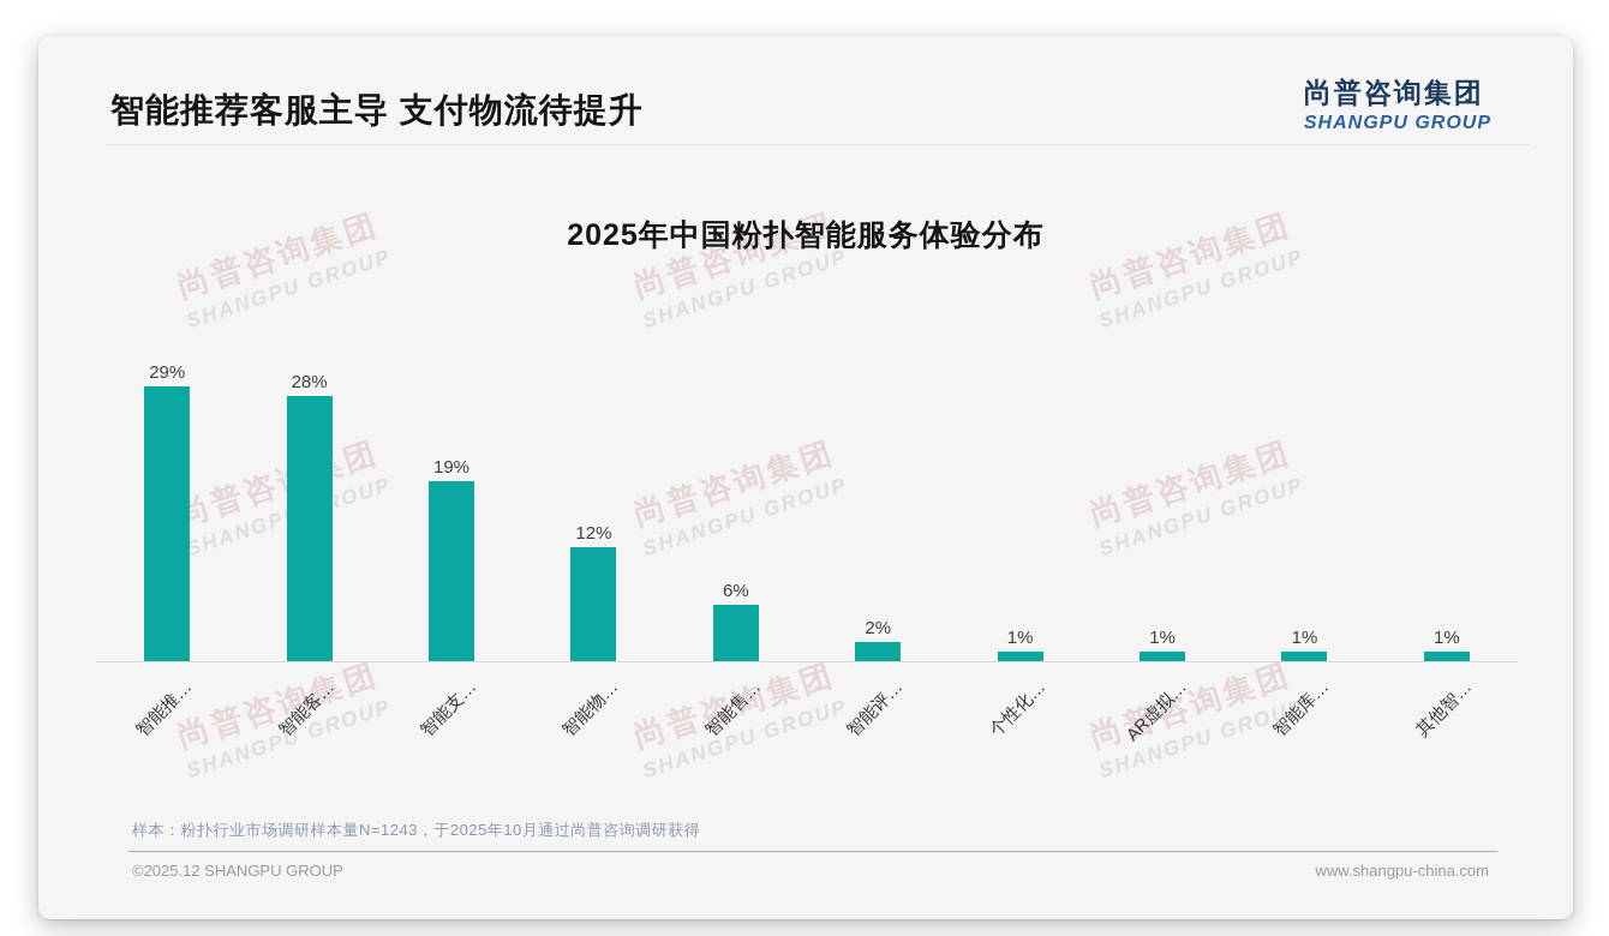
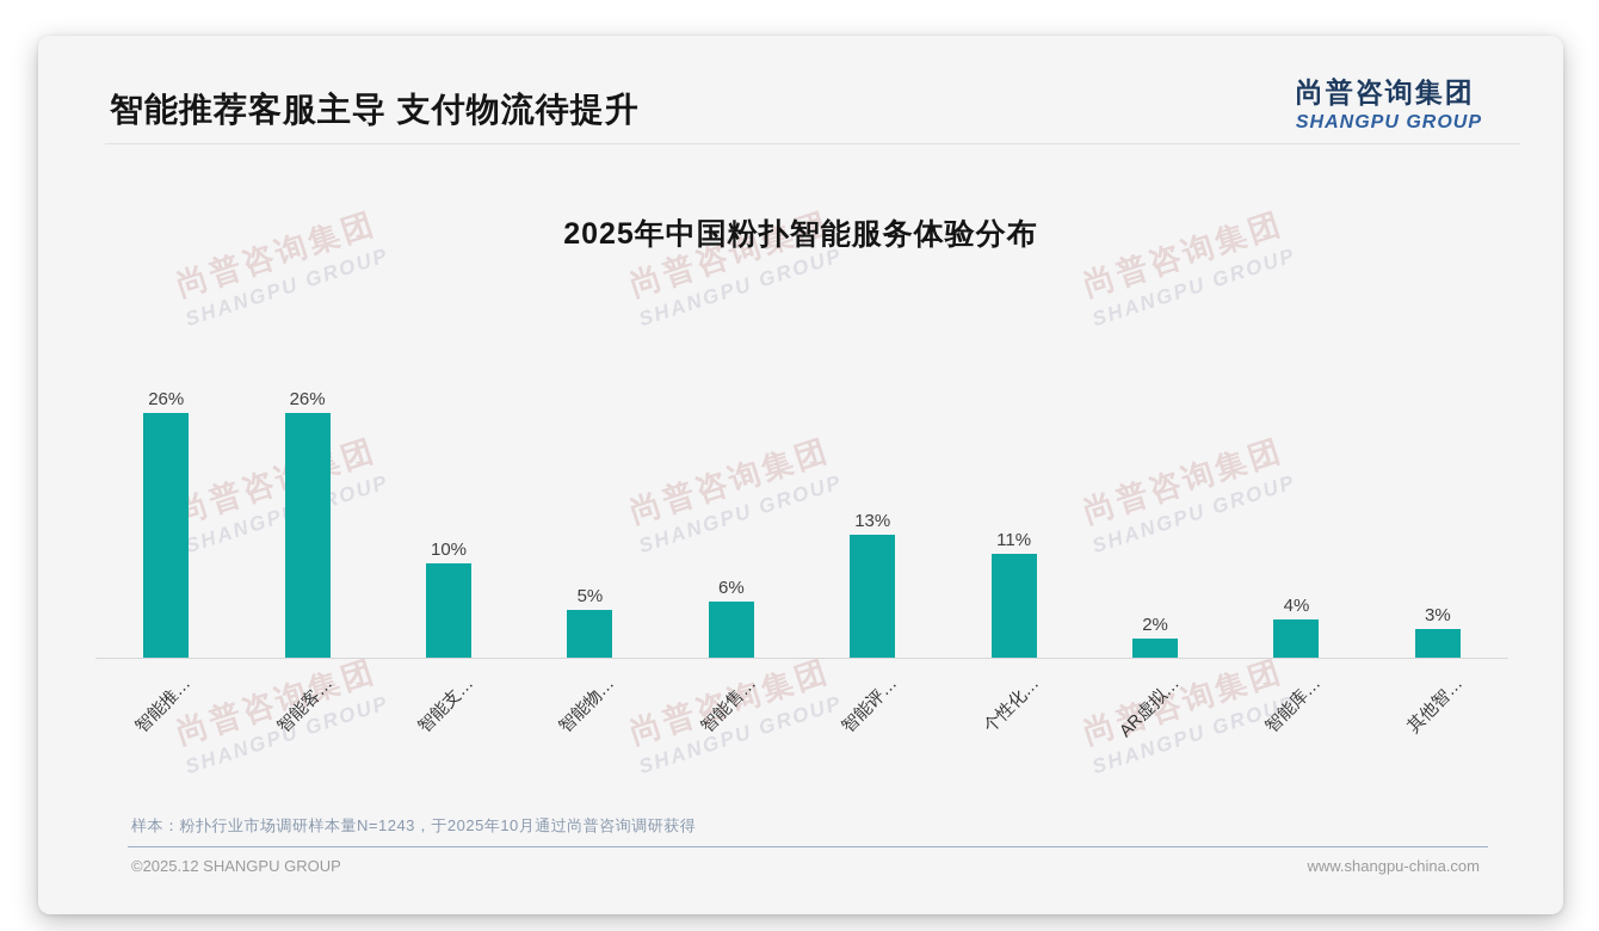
智能推…: 29% -> 26%
智能客…: 28% -> 26%
智能支…: 19% -> 10%
智能物…: 12% -> 5%
智能评…: 2% -> 13%
个性化…: 1% -> 11%
AR虚拟…: 1% -> 2%
智能库…: 1% -> 4%
其他智…: 1% -> 3%
